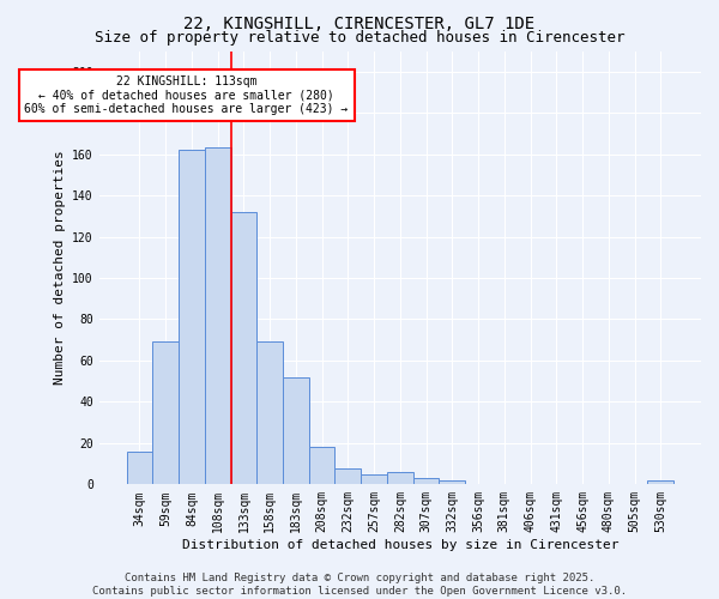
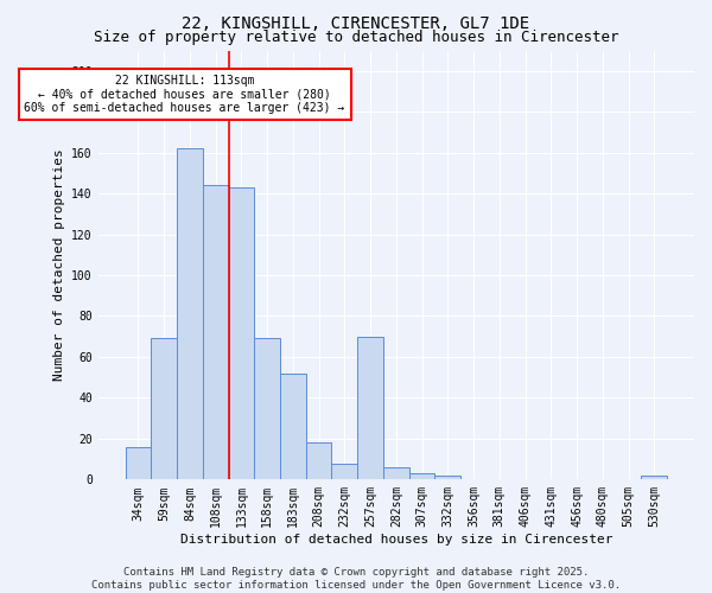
108sqm: 163 -> 144
133sqm: 132 -> 143
257sqm: 5 -> 70
